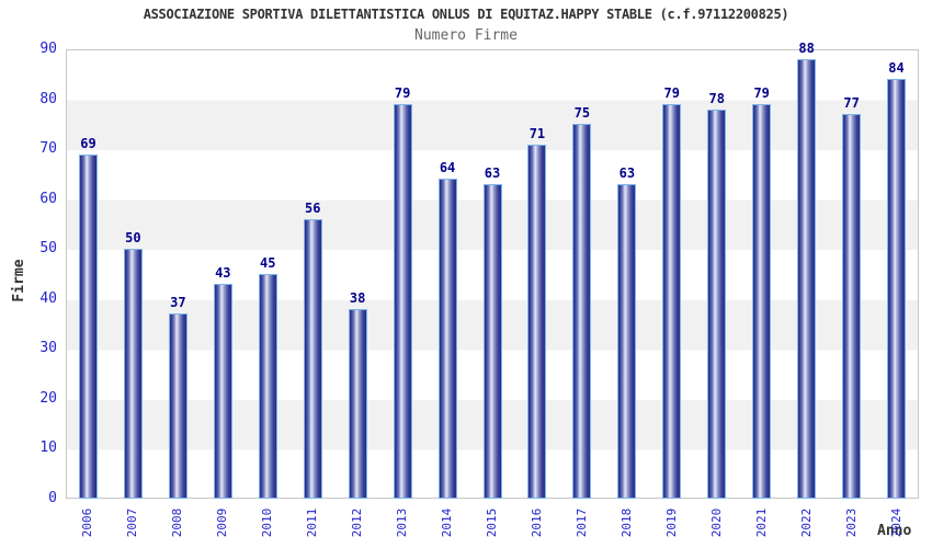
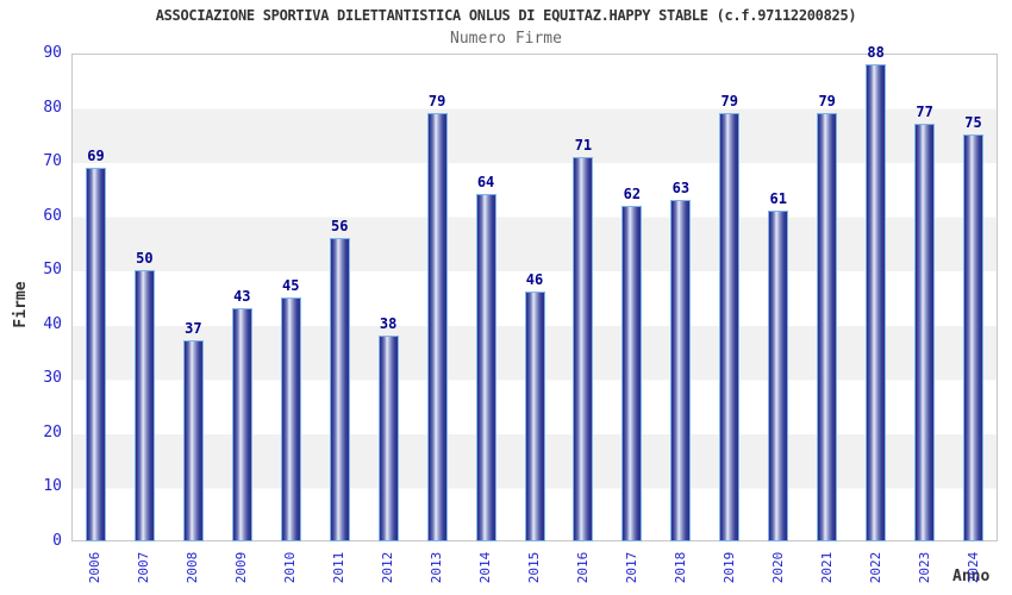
2015: 63 -> 46
2017: 75 -> 62
2020: 78 -> 61
2024: 84 -> 75
